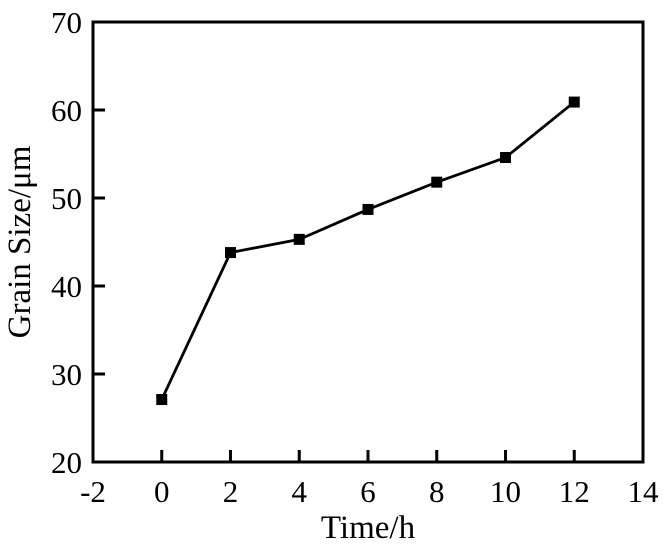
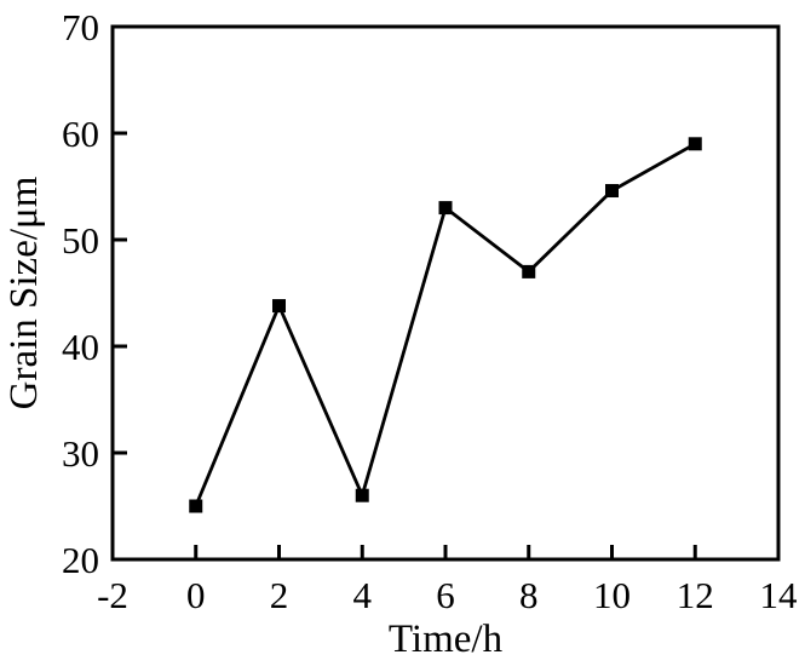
0: 27 -> 25
4: 45 -> 26
6: 49 -> 53
8: 52 -> 47
12: 61 -> 59
